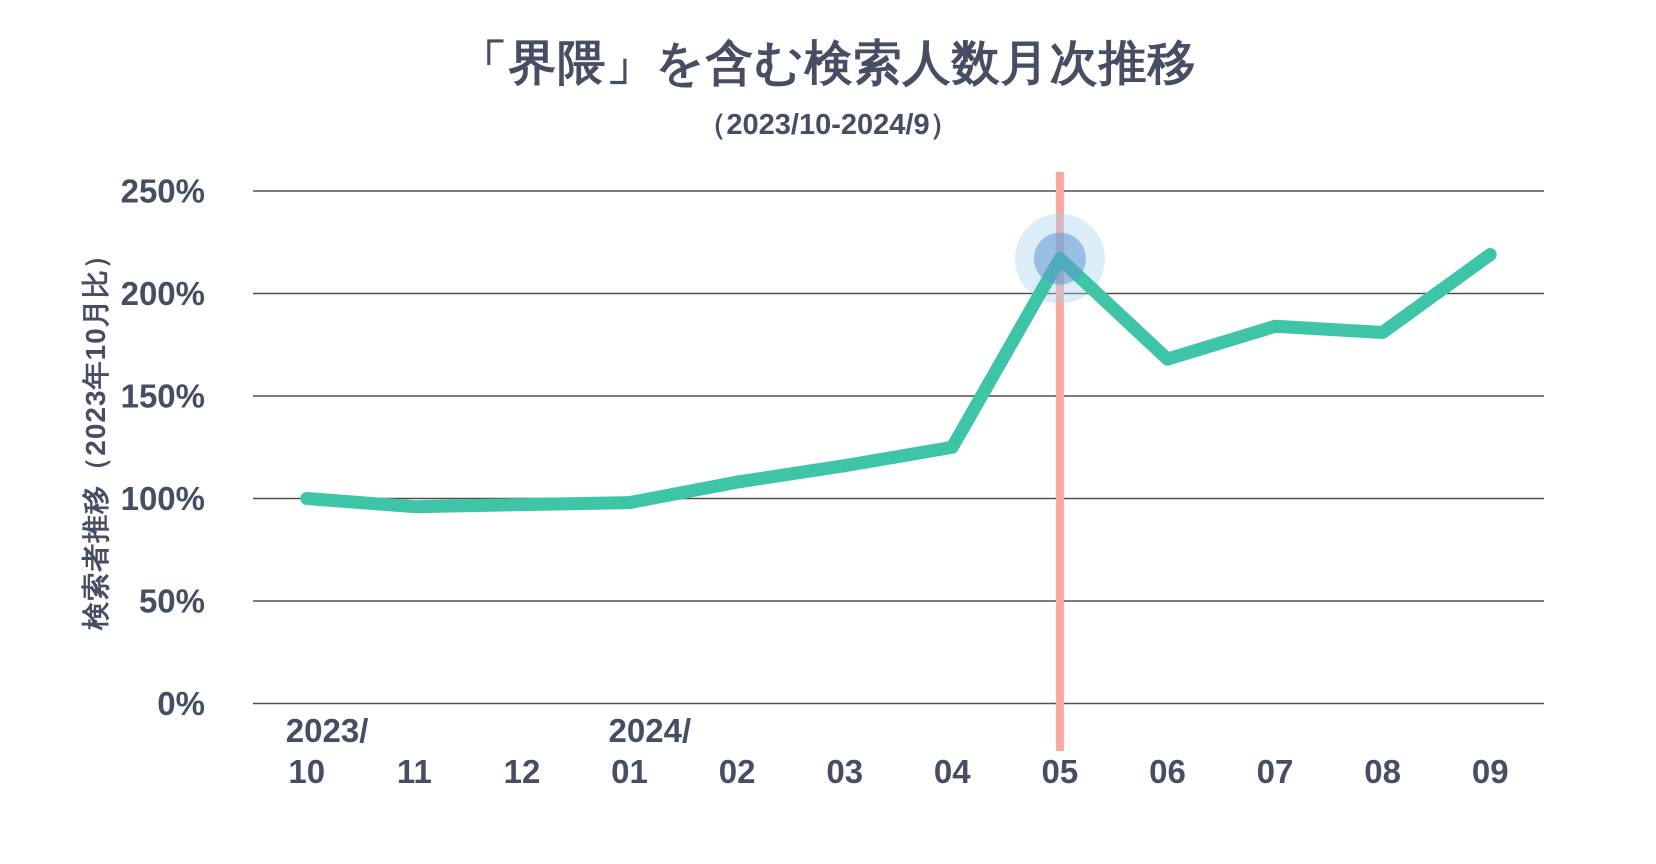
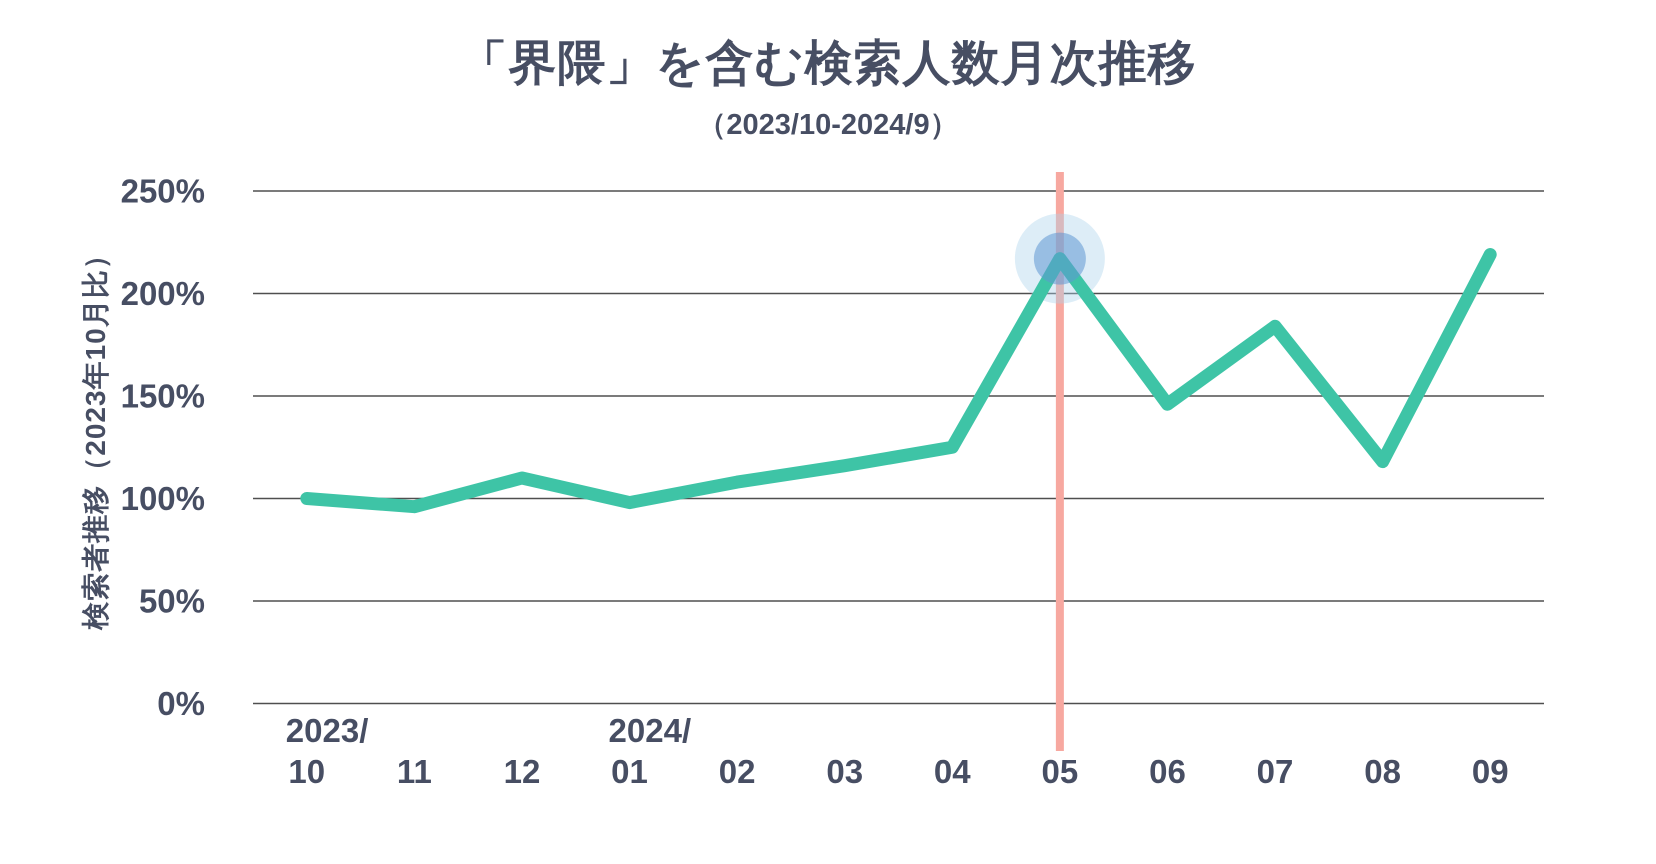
12: 97% -> 110%
06: 168% -> 146%
08: 181% -> 118%
